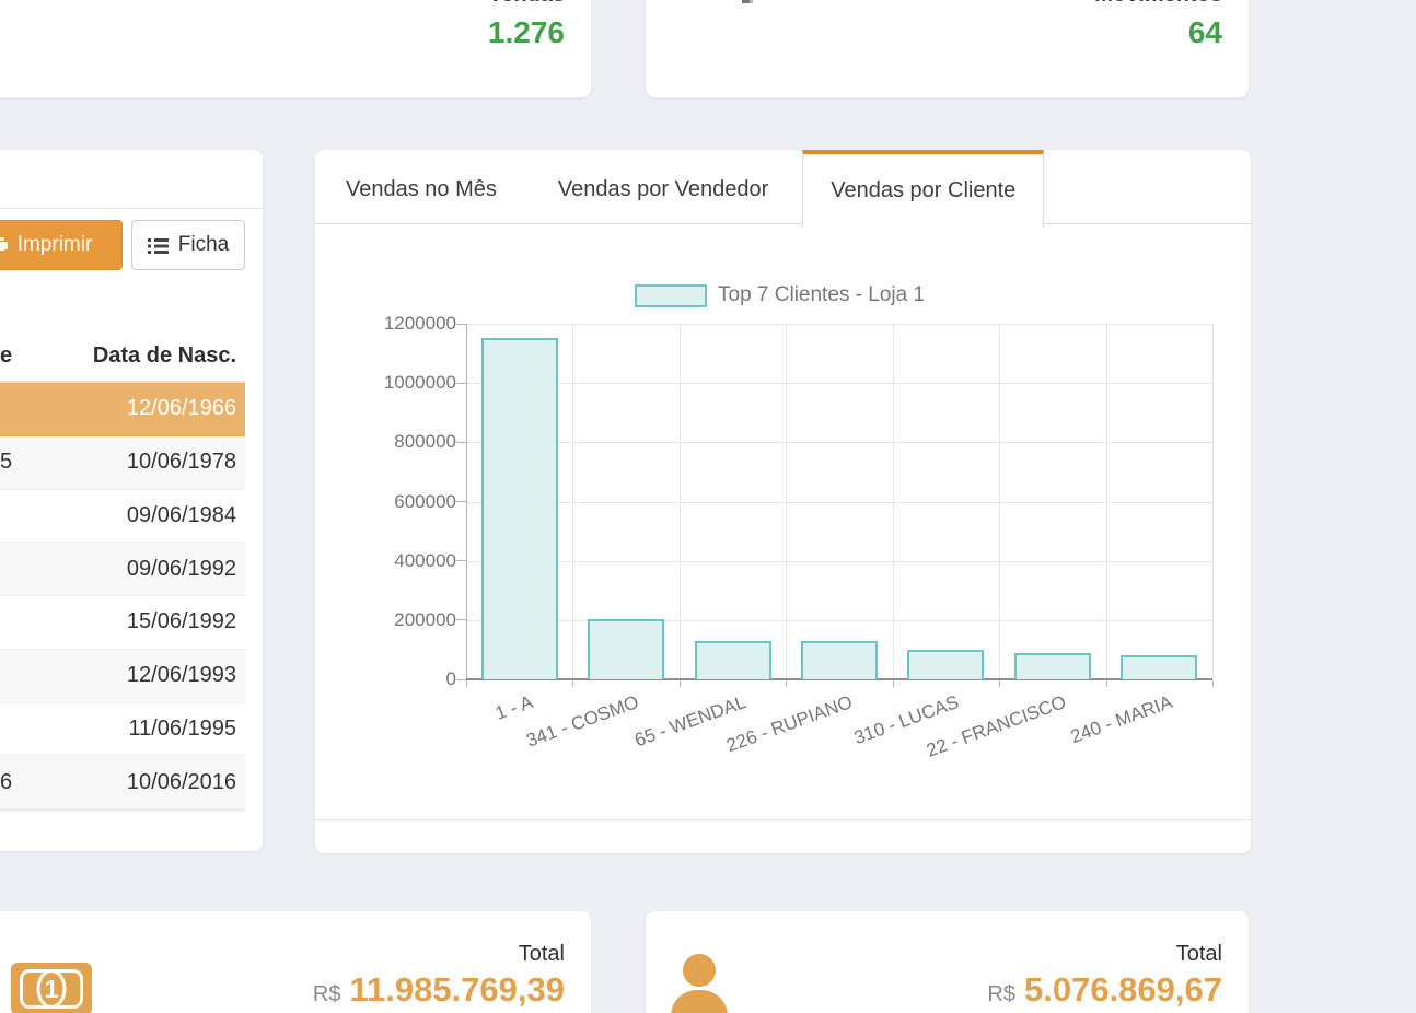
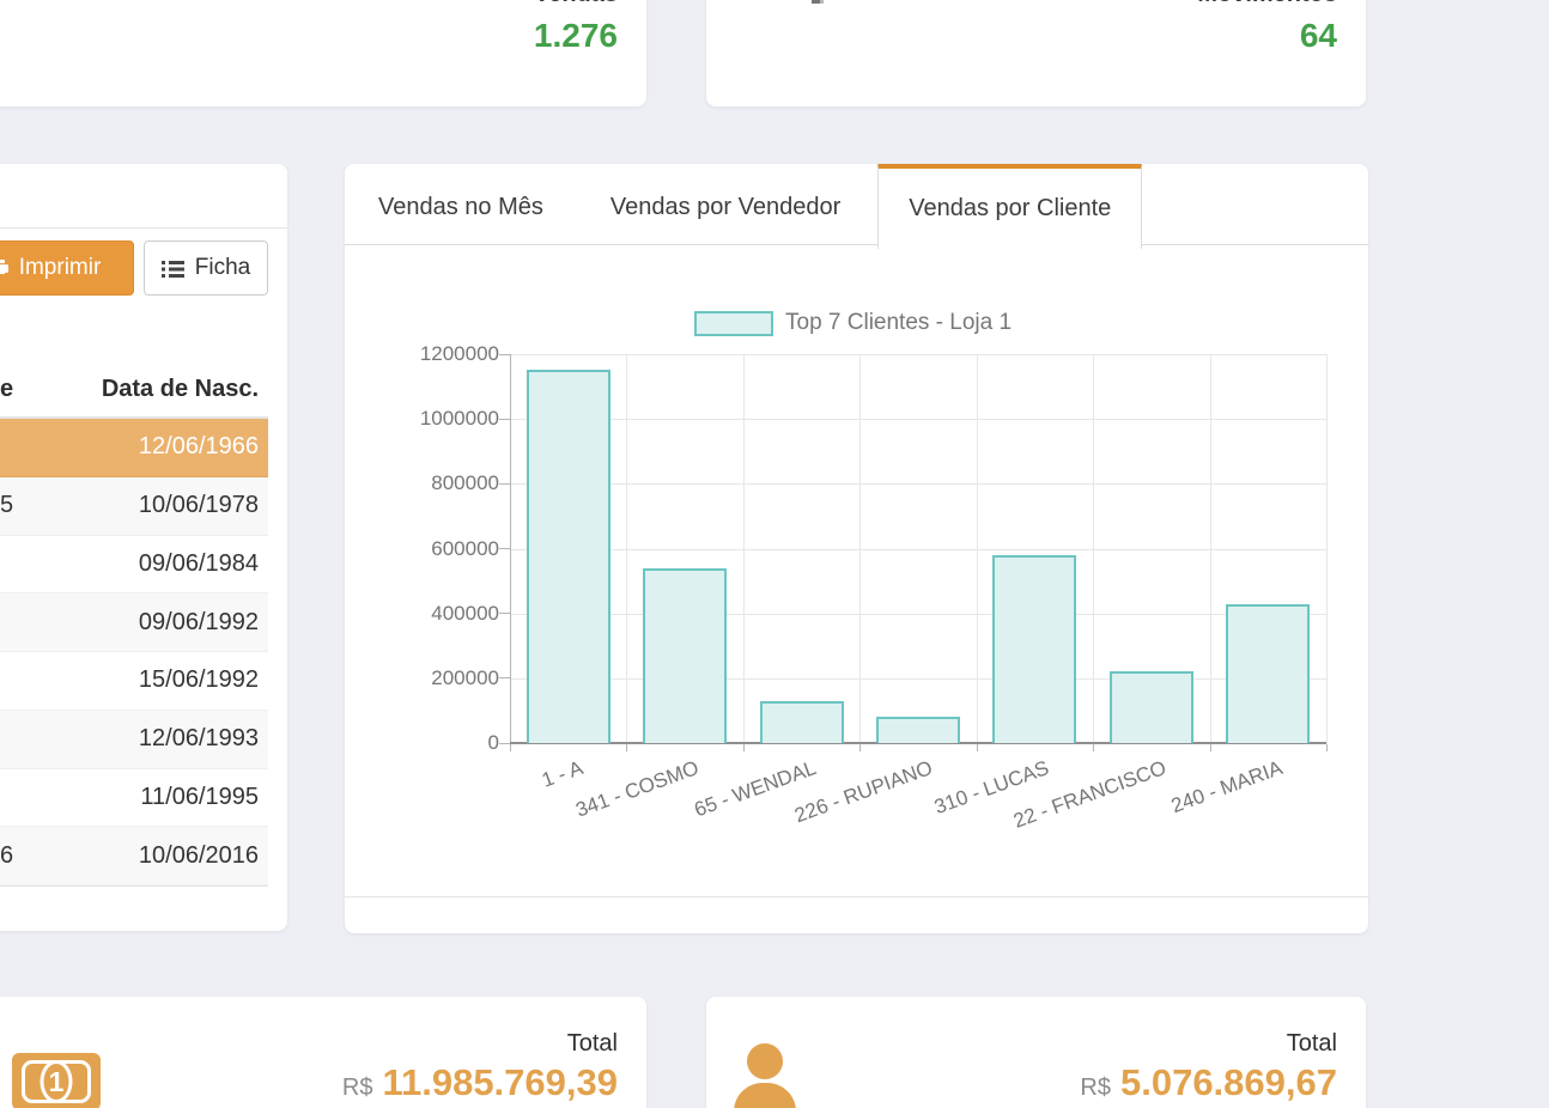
341 - COSMO: 200000 -> 540000
226 - RUPIANO: 130000 -> 80000
310 - LUCAS: 100000 -> 580000
22 - FRANCISCO: 90000 -> 220000
240 - MARIA: 80000 -> 430000
